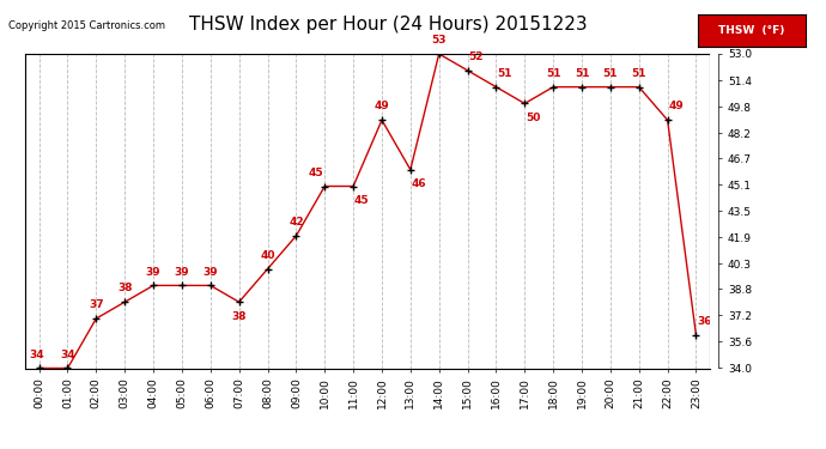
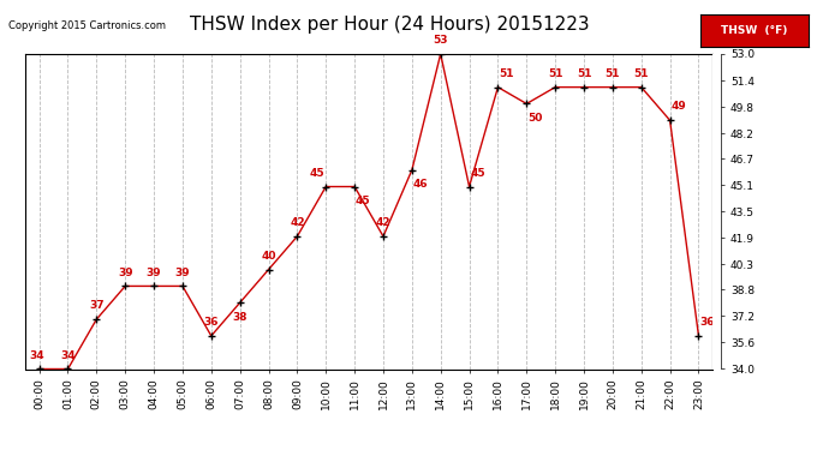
03:00: 38 -> 39
06:00: 39 -> 36
12:00: 49 -> 42
15:00: 52 -> 45
